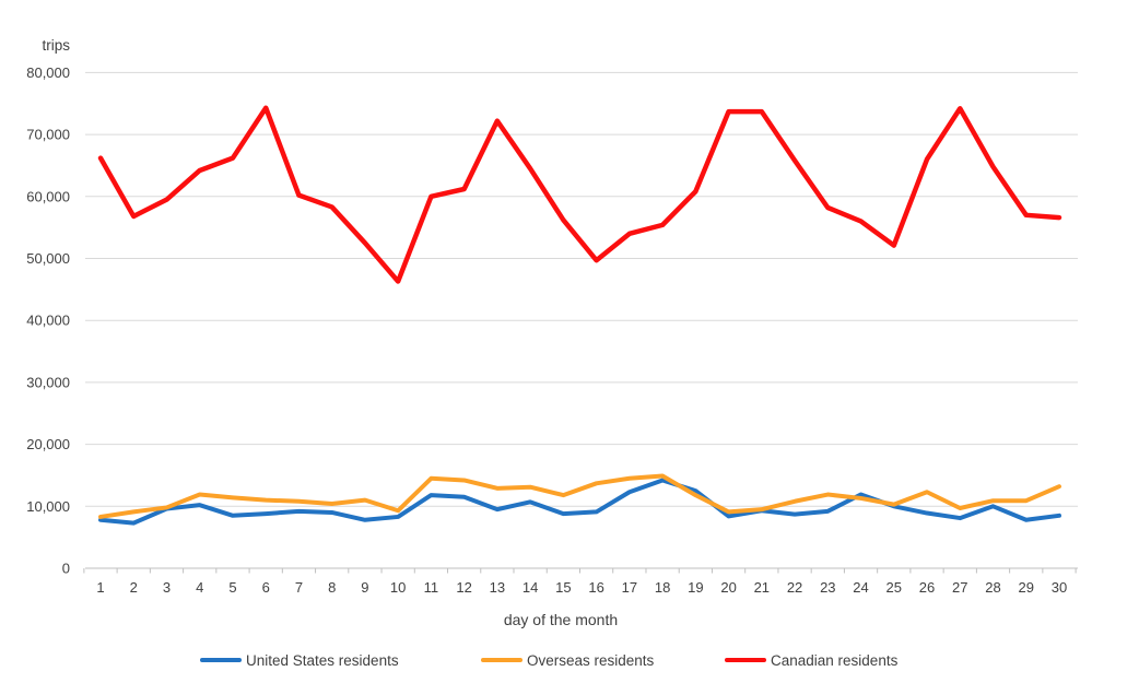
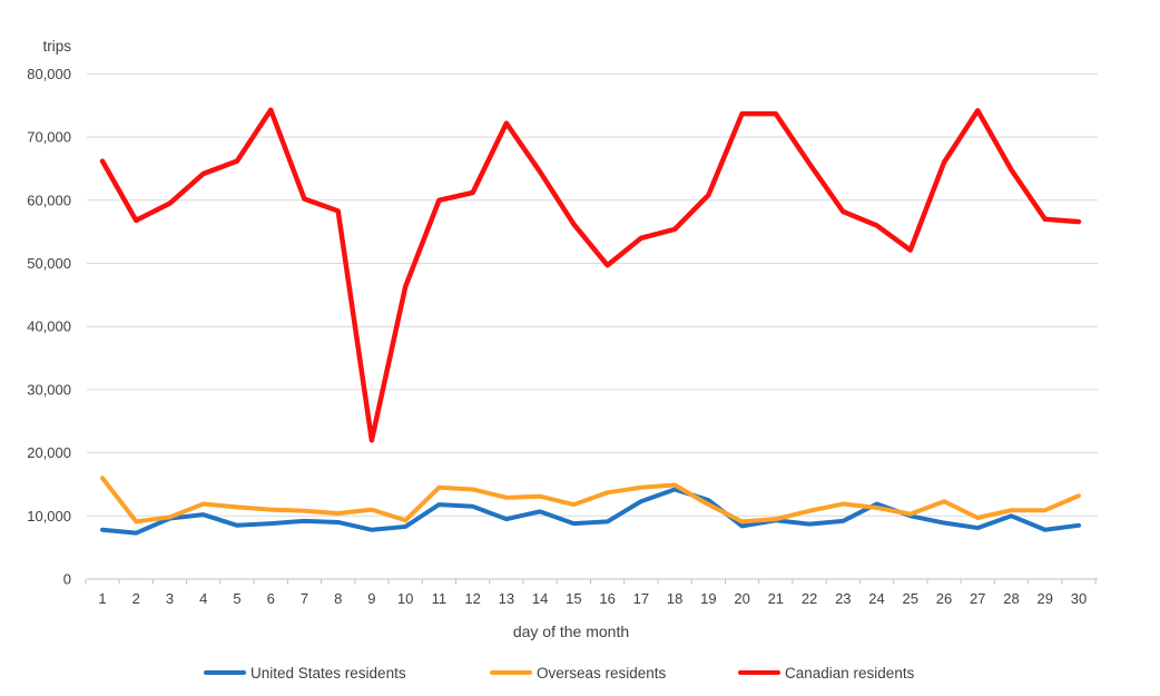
Overseas residents/1: 8000 -> 16000
Canadian residents/9: 52000 -> 22000
